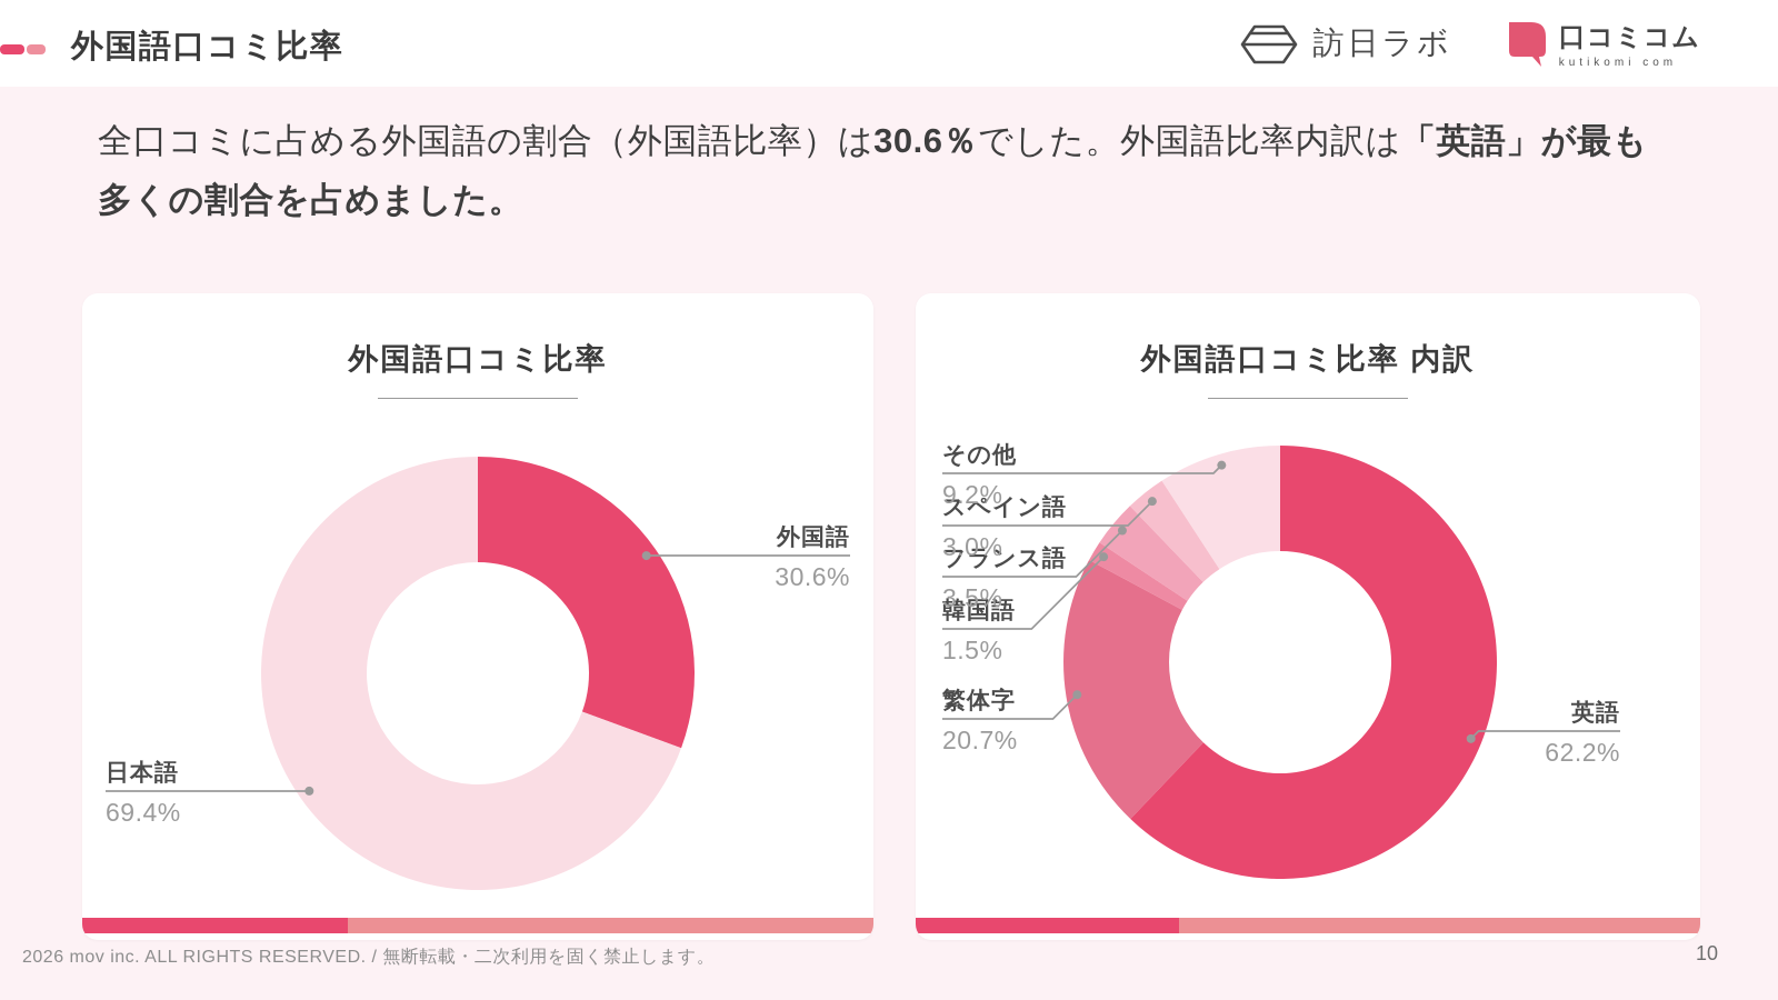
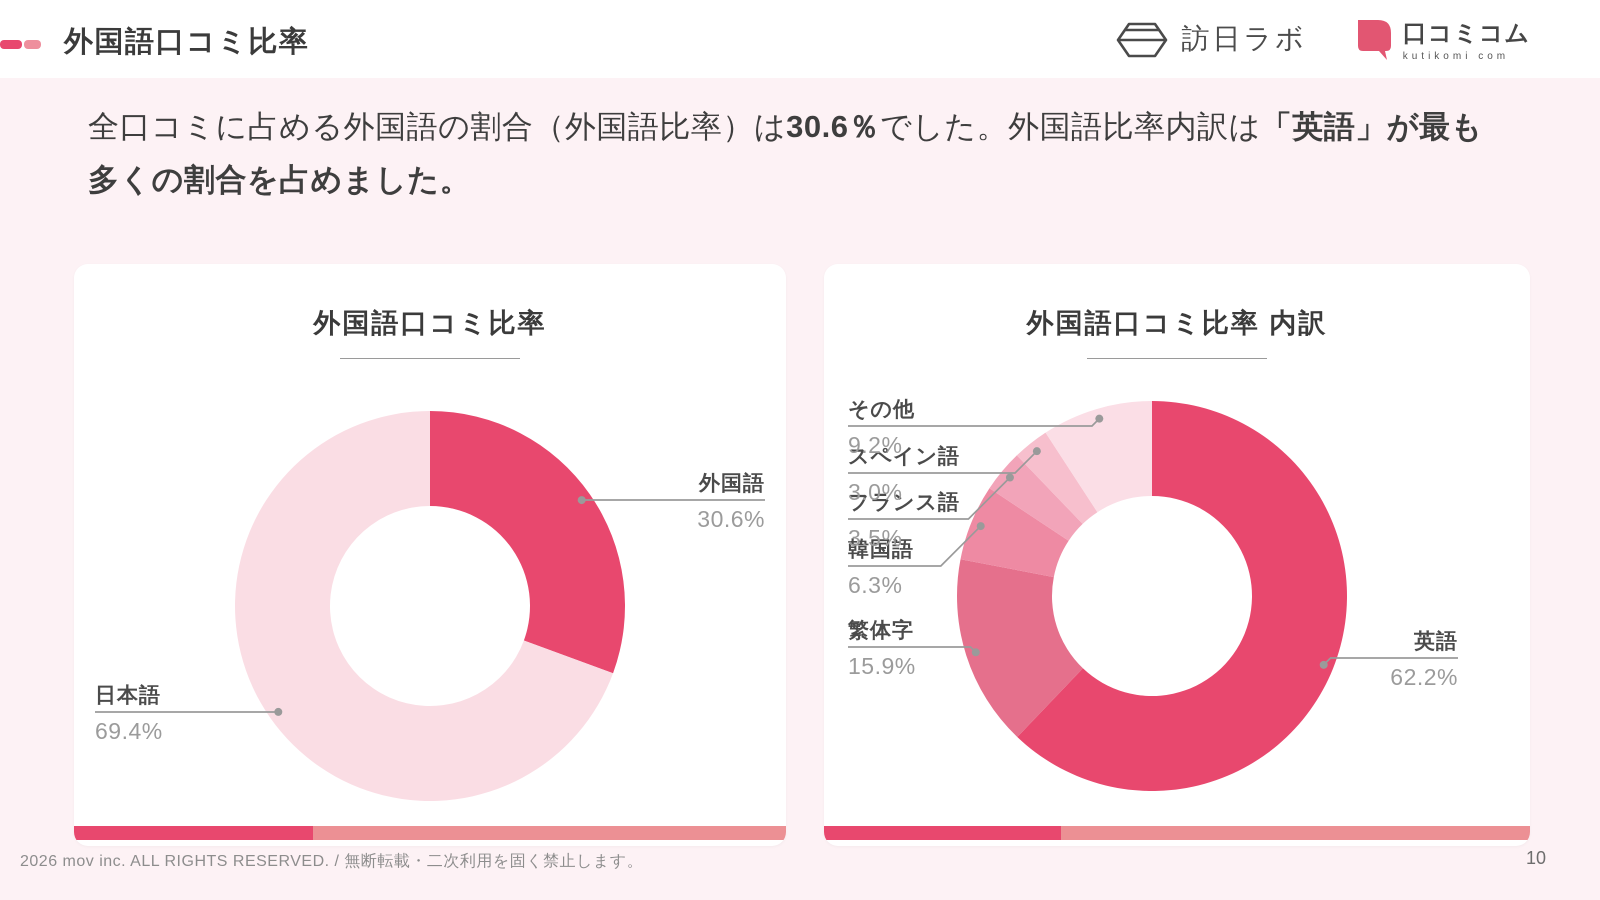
外国語口コミ比率 内訳/繁体字: 20.7% -> 15.9%
外国語口コミ比率 内訳/韓国語: 1.5% -> 6.3%
